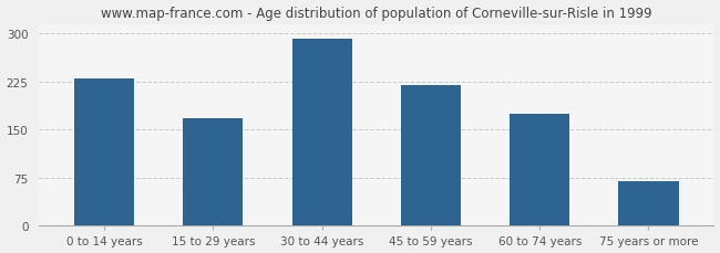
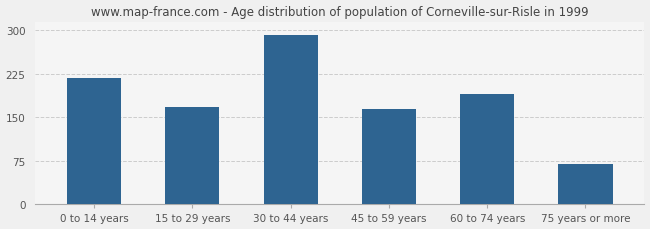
0 to 14 years: 230 -> 218
45 to 59 years: 220 -> 164
60 to 74 years: 175 -> 190
